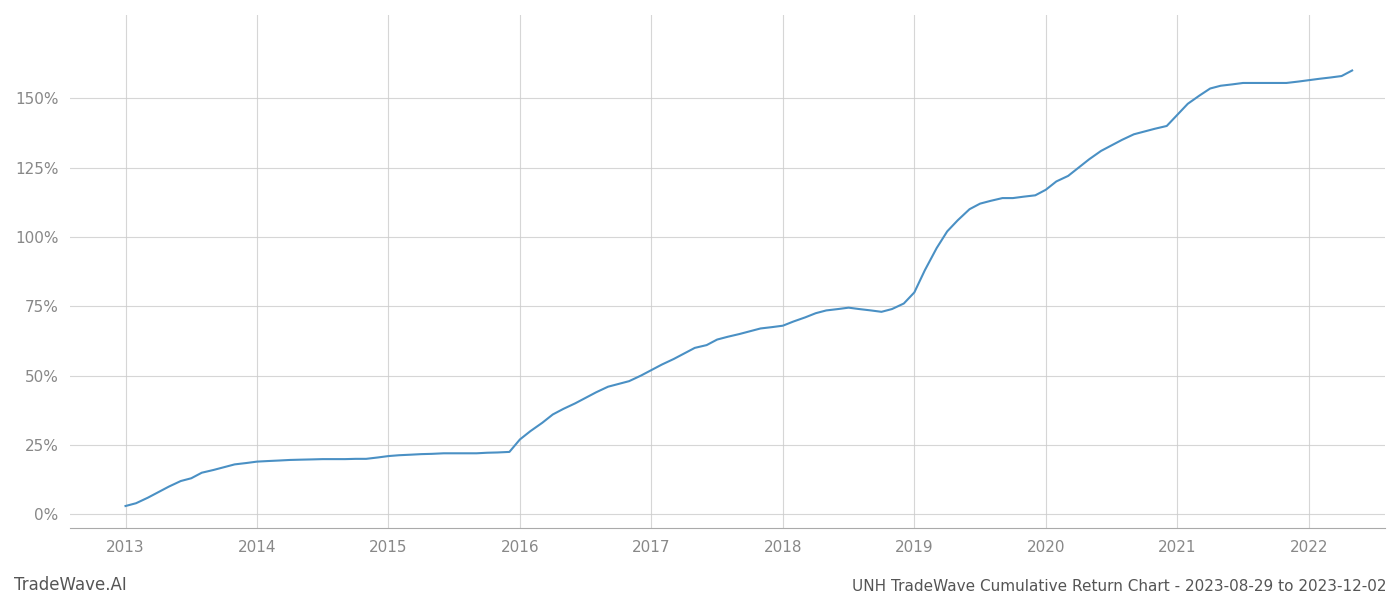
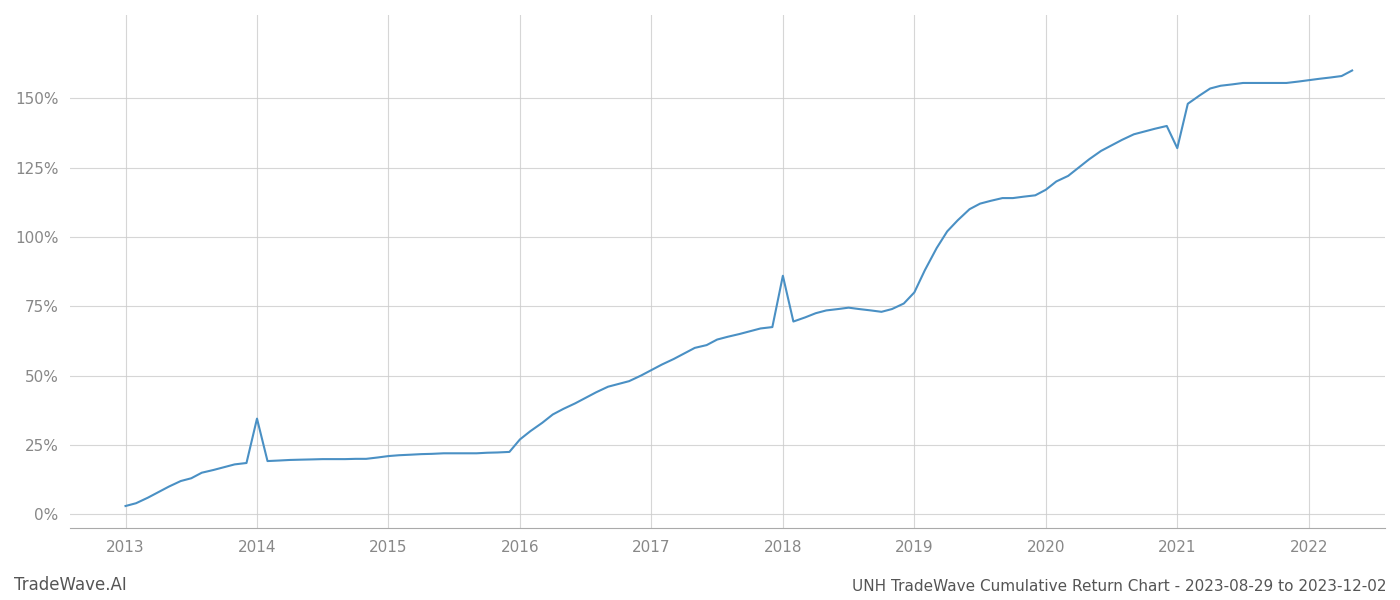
2014: 19.0% -> 34.5%
2018: 68.0% -> 86.0%
2021: 144.0% -> 132.0%
